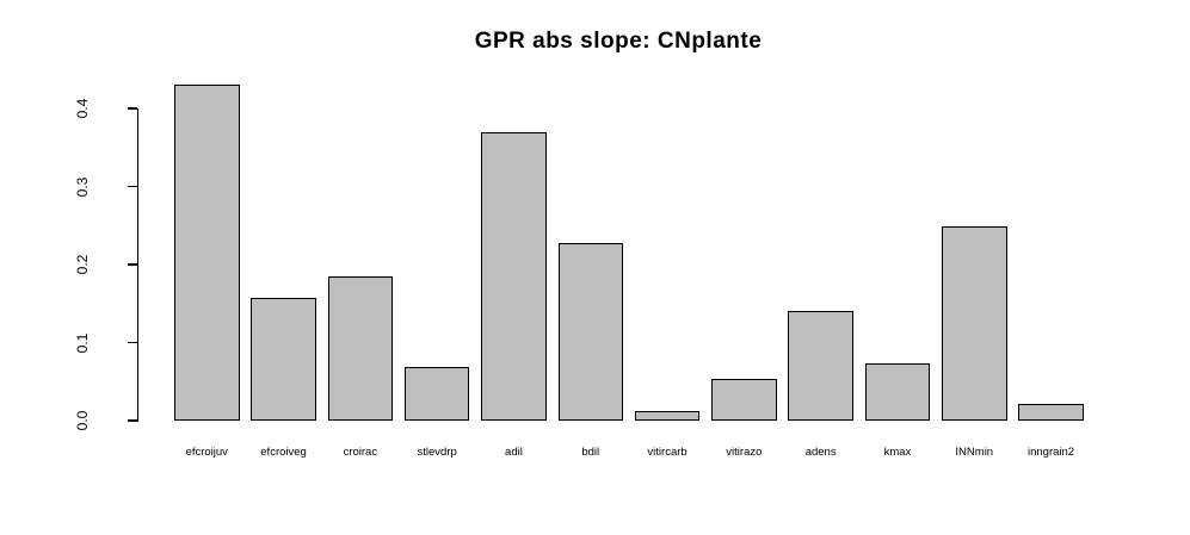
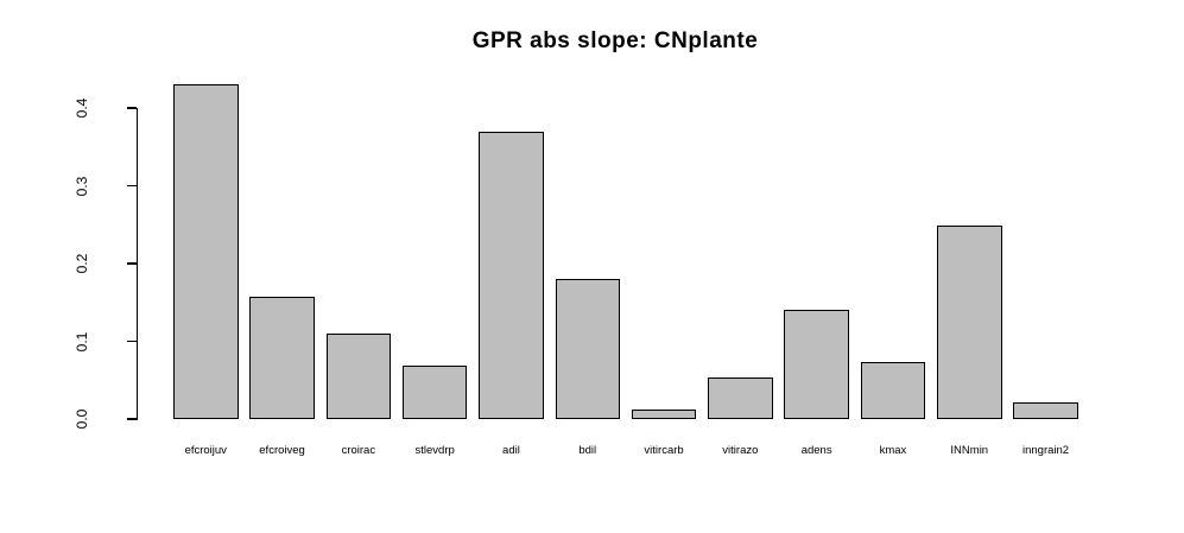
croirac: 0.18 -> 0.11
bdil: 0.23 -> 0.18
